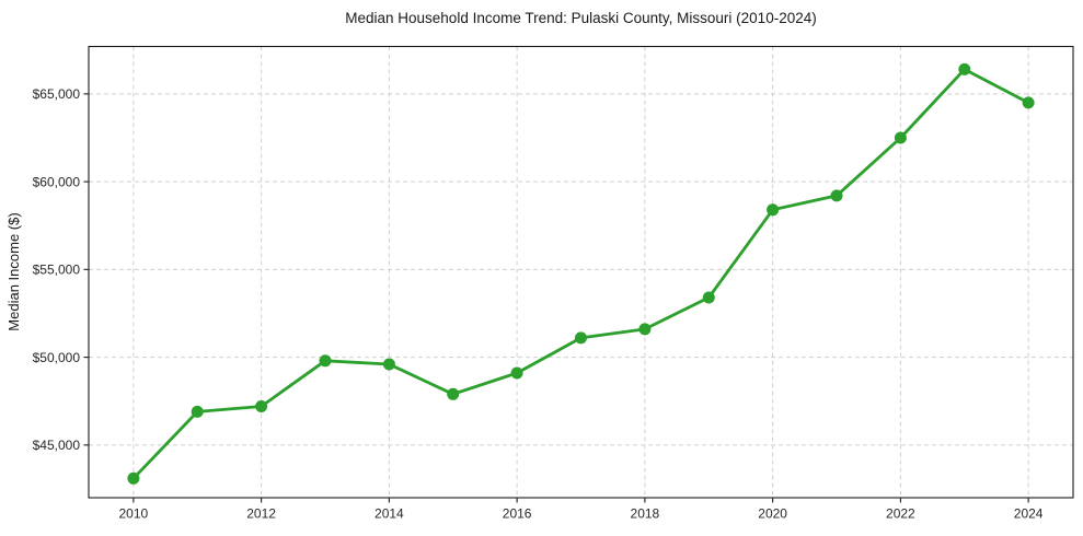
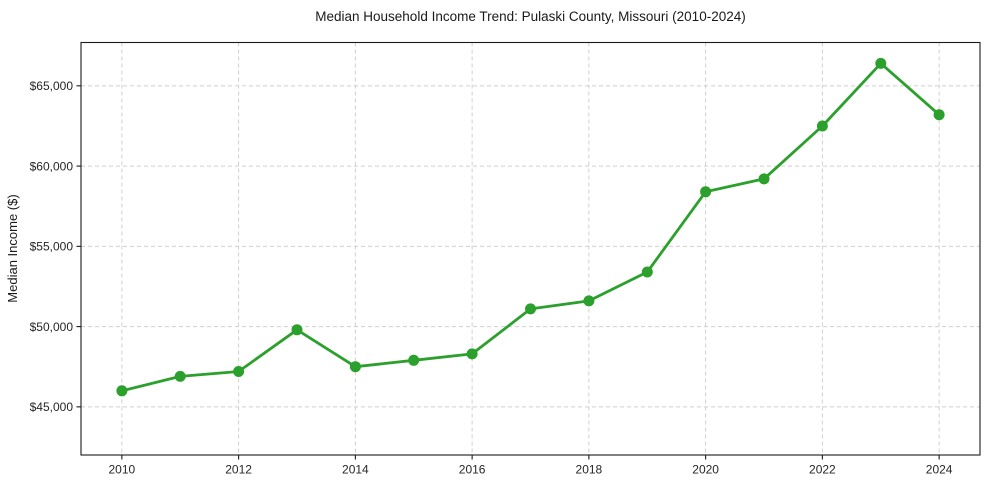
2010: $43100 -> $46000
2014: $49600 -> $47500
2016: $49100 -> $48300
2024: $64500 -> $63200
